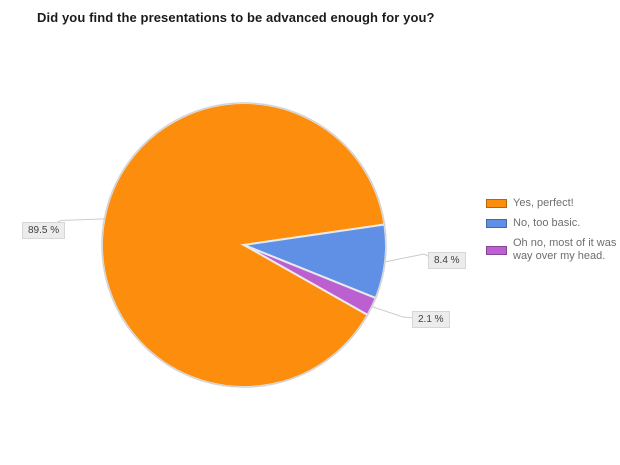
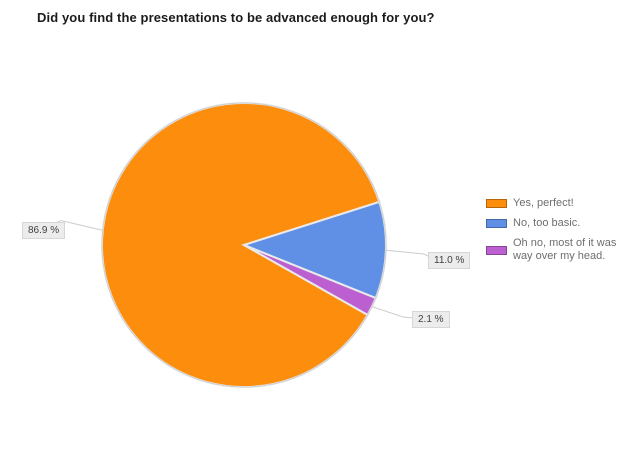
Yes, perfect!: 89.5 -> 86.9
No, too basic.: 8.4 -> 11.0
